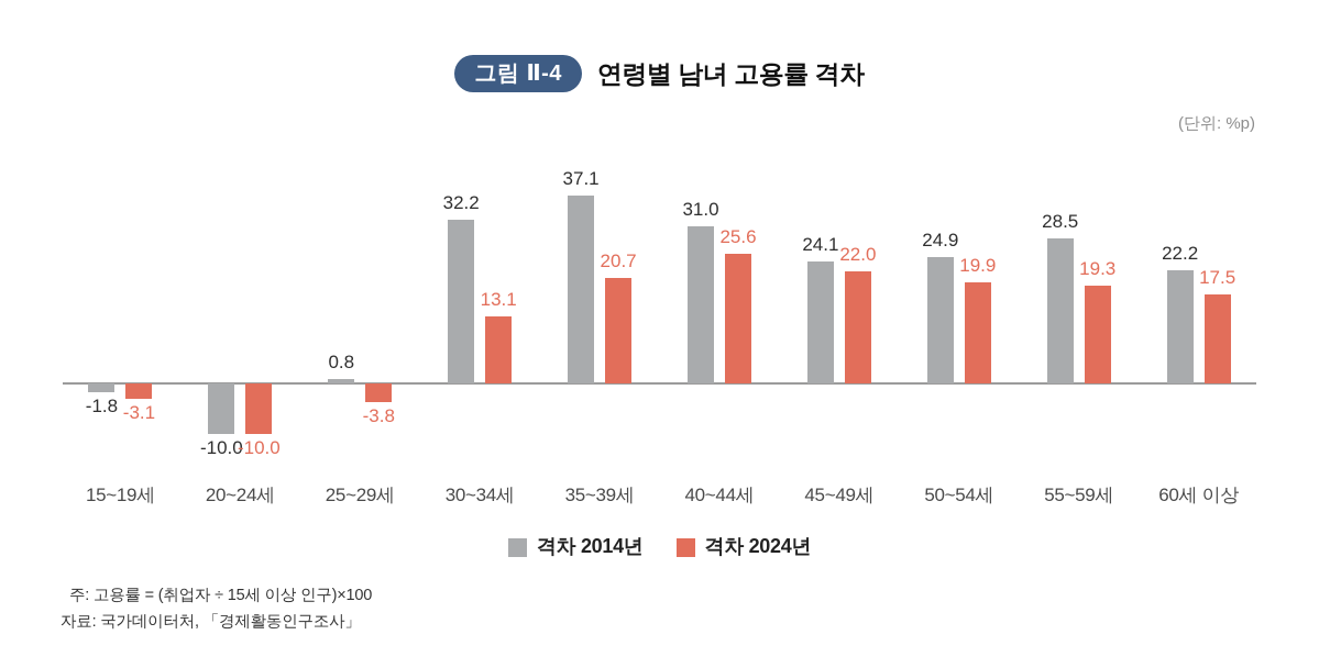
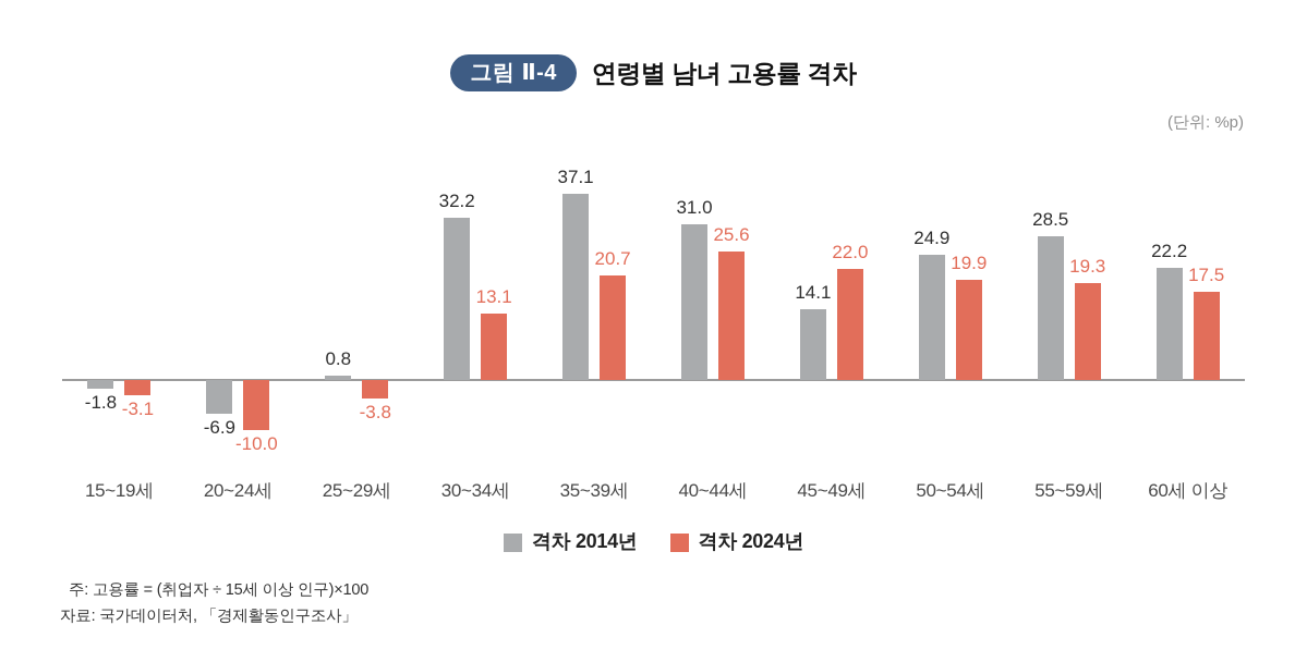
격차 2014년/20~24세: -10.0 -> -6.9
격차 2014년/45~49세: 24.1 -> 14.1
